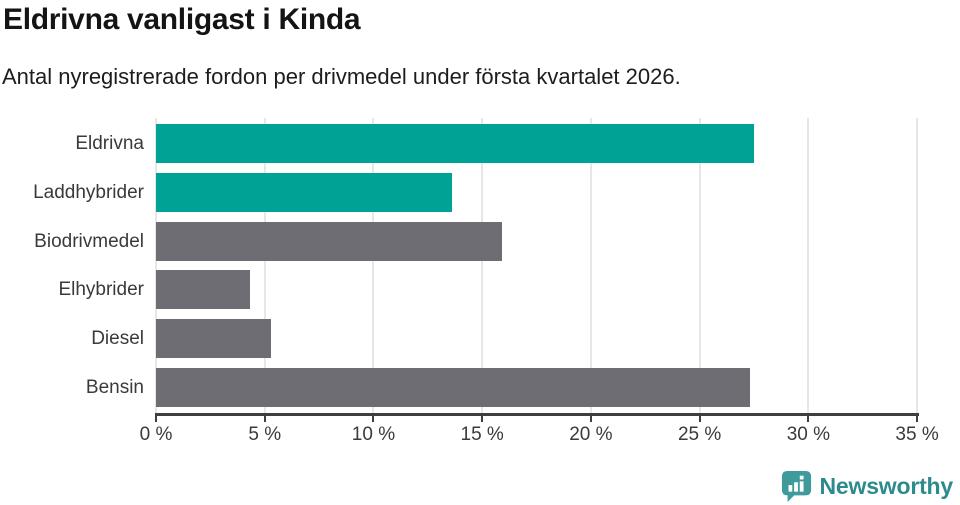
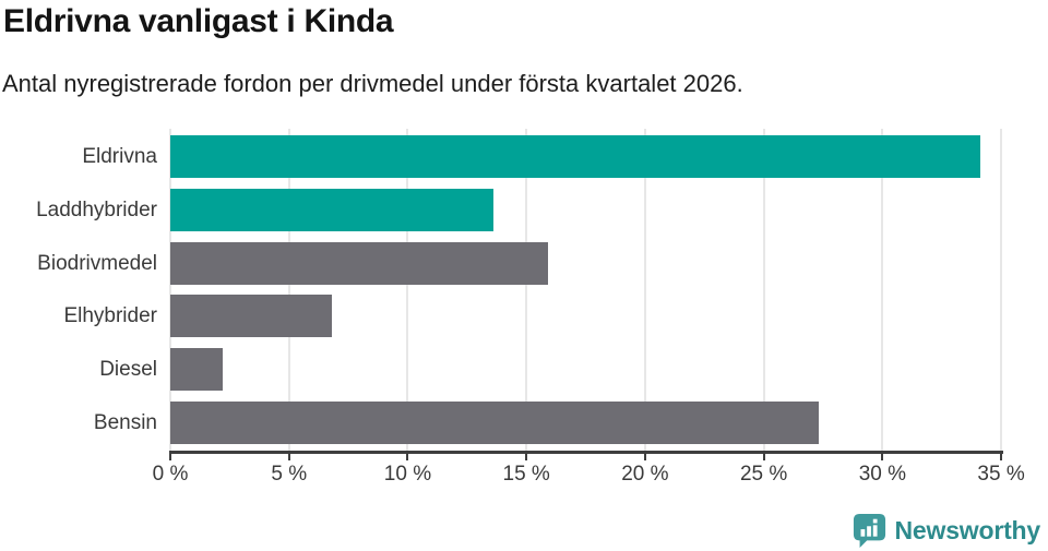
Eldrivna: 27.5% -> 34.1%
Elhybrider: 4.3% -> 6.8%
Diesel: 5.3% -> 2.2%
